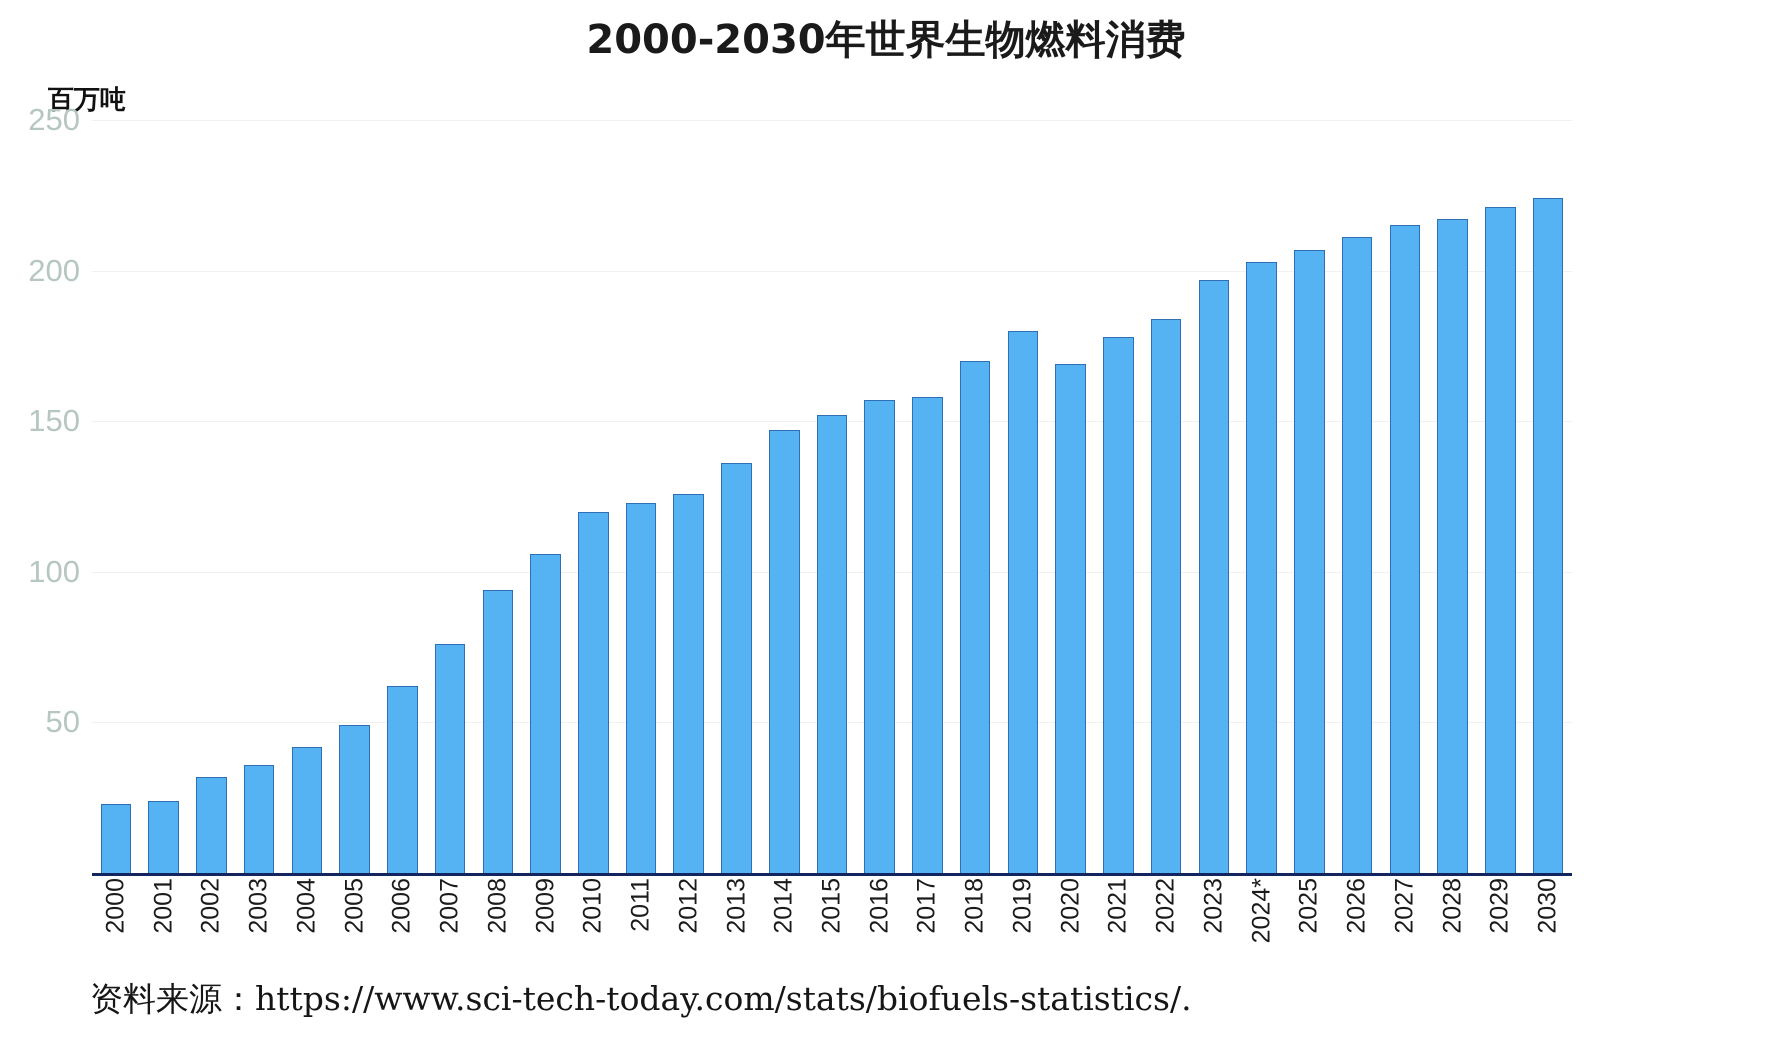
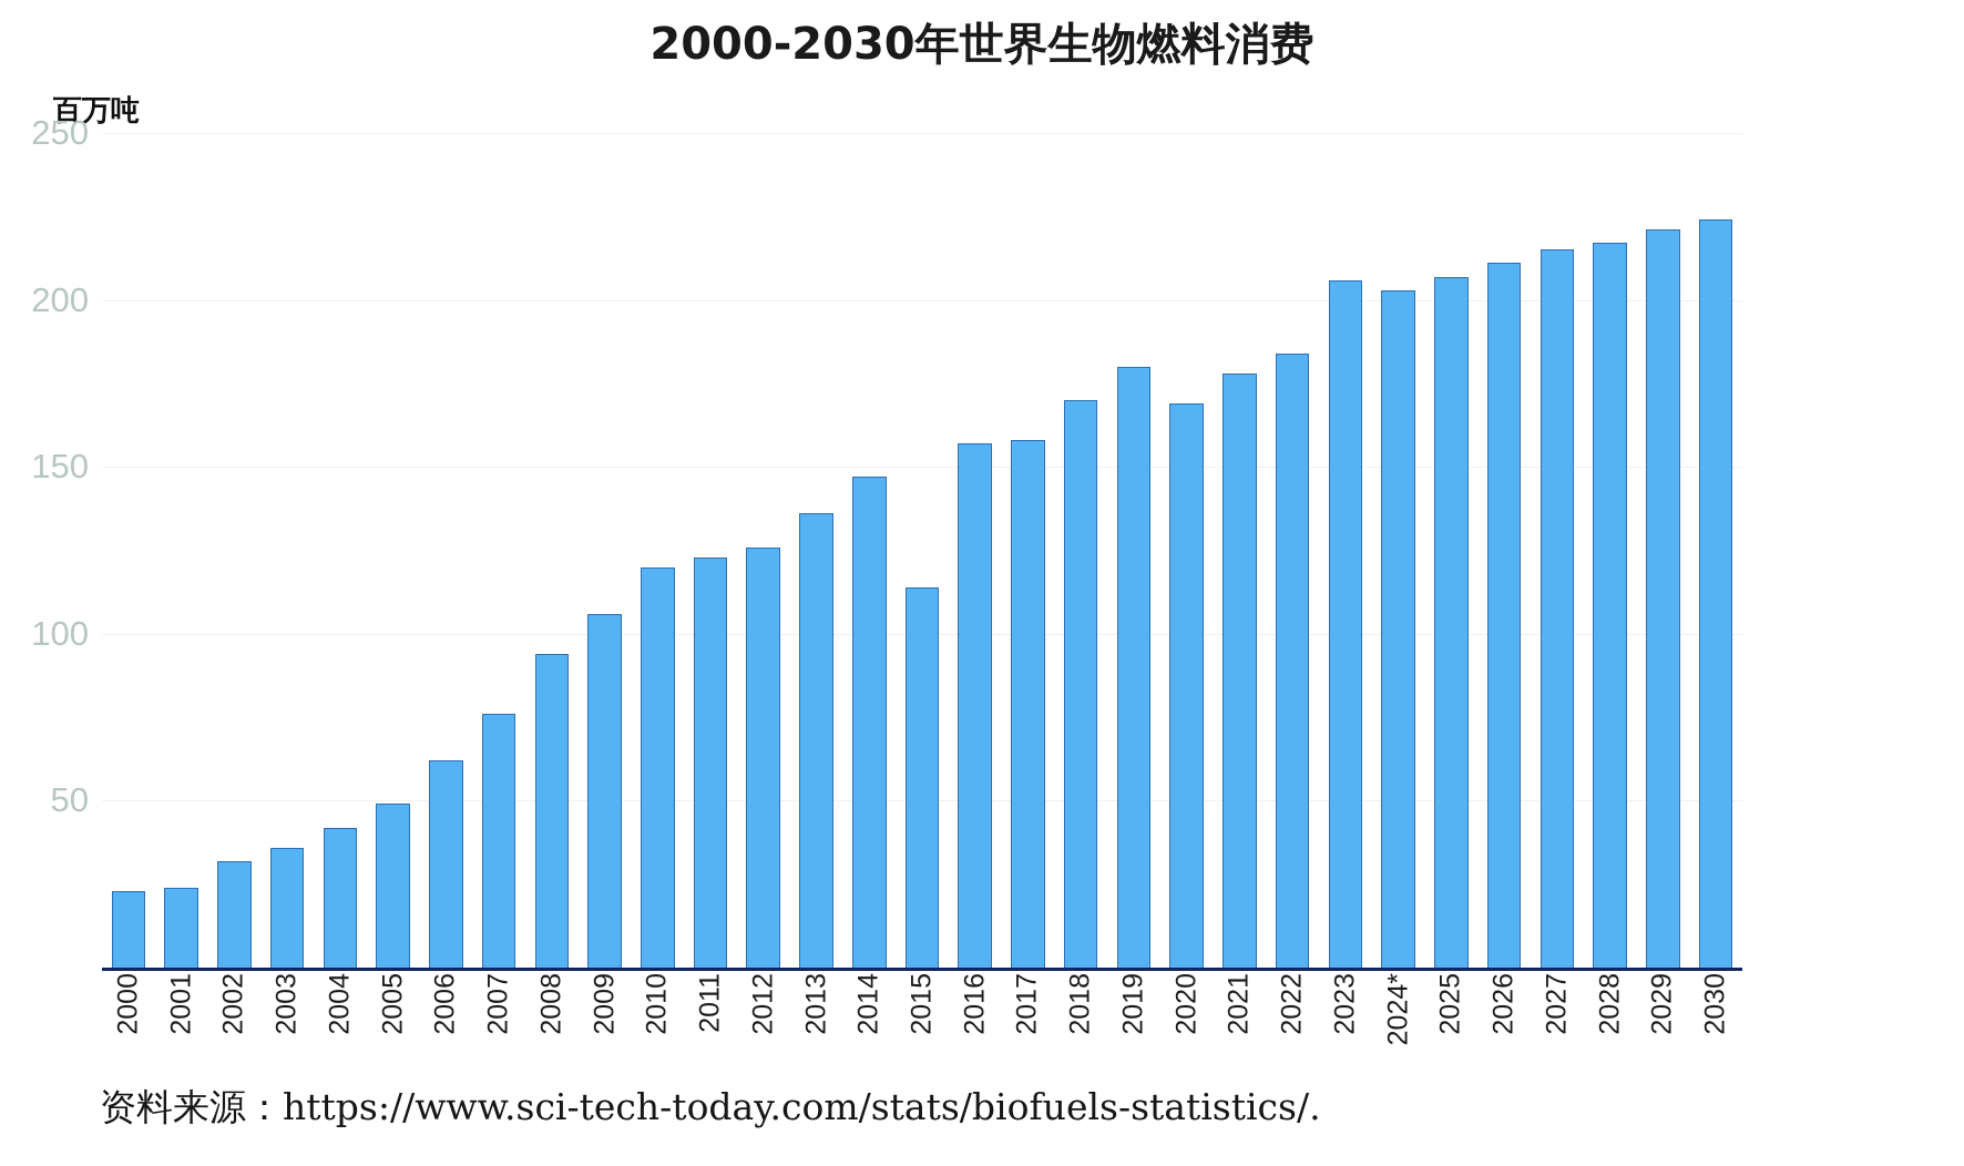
2015: 152 -> 114
2023: 197 -> 206
